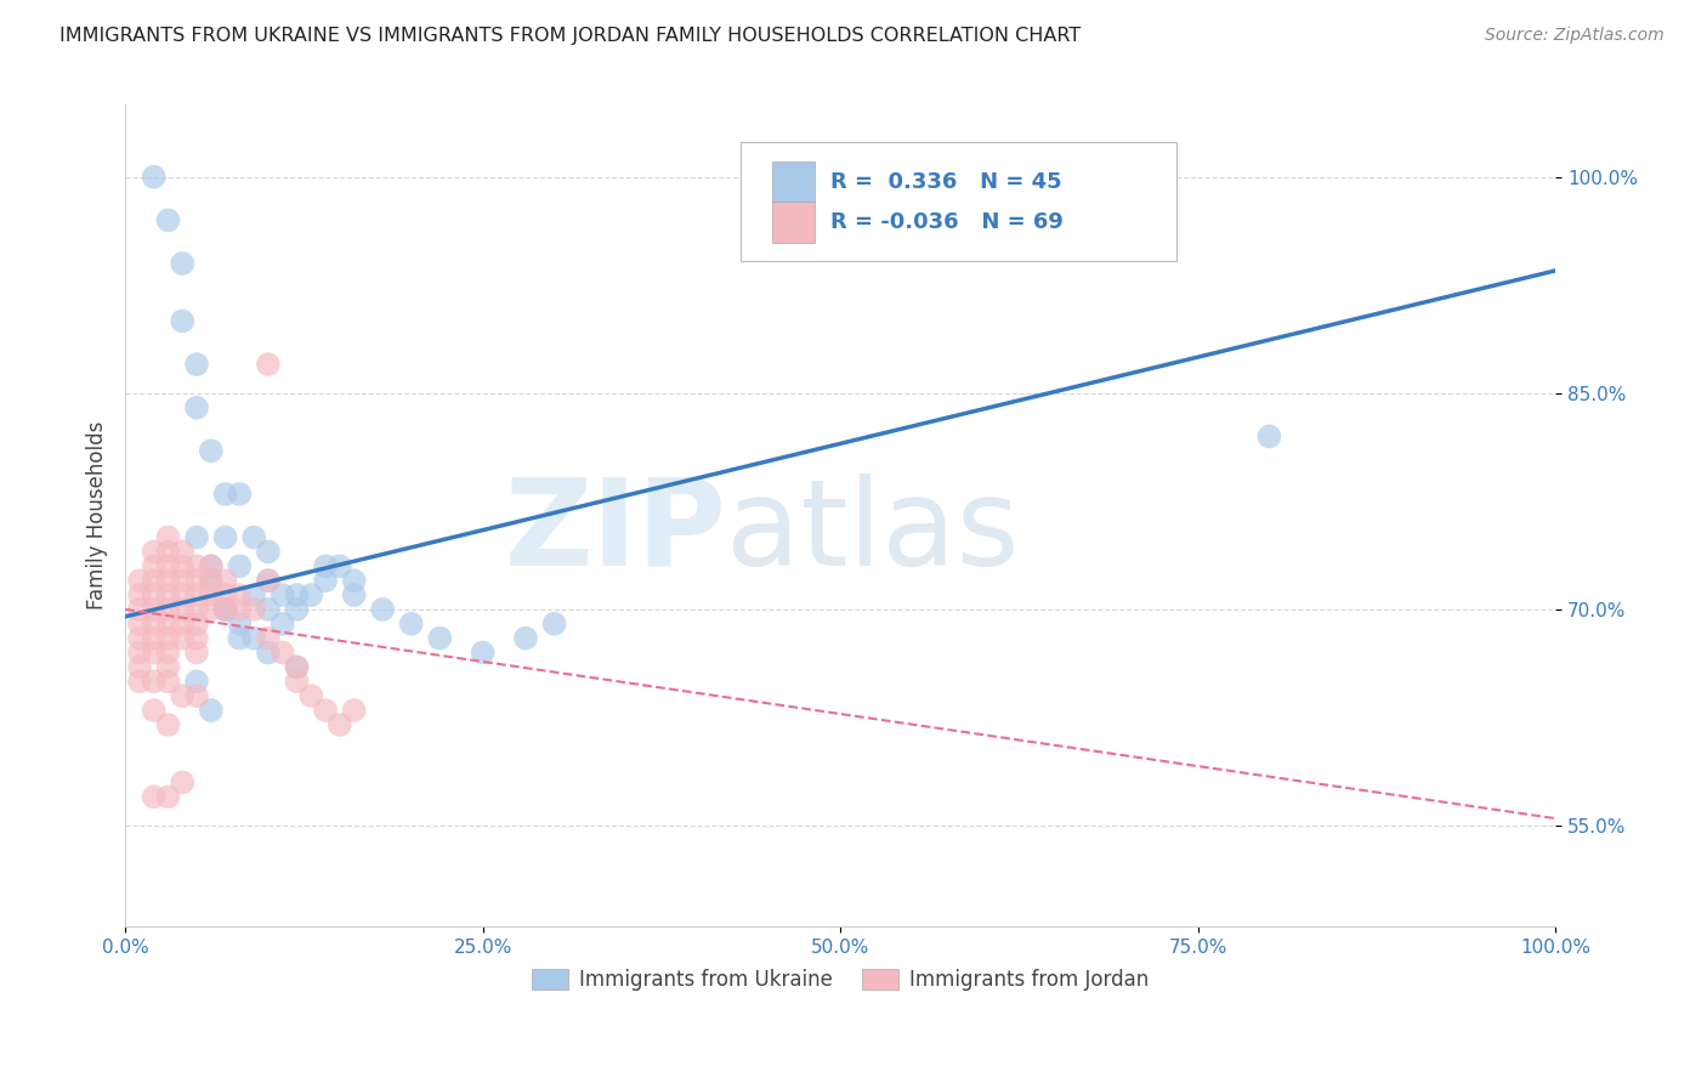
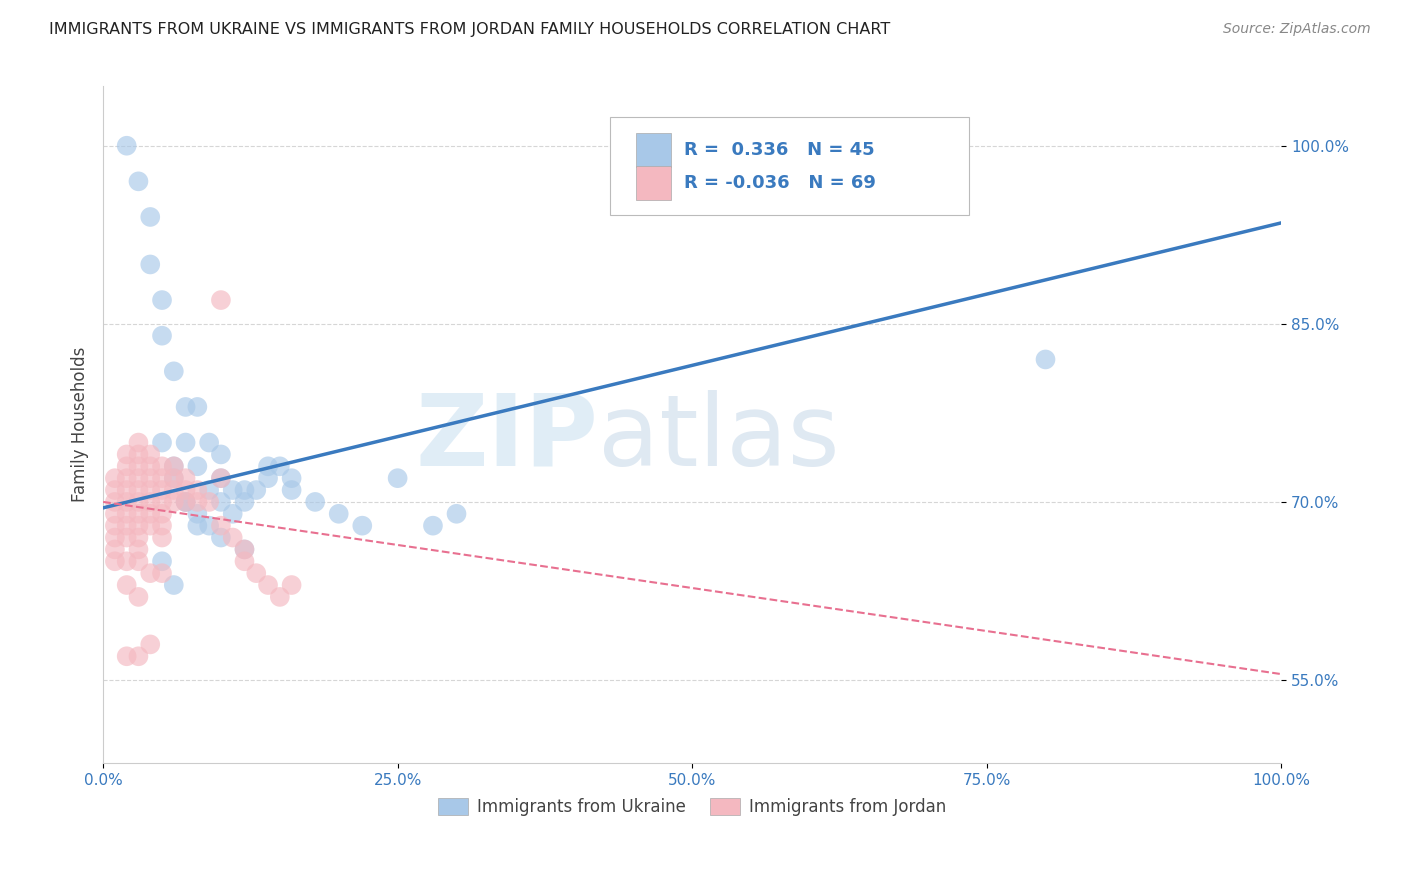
Immigrants from Ukraine/25.0%: 67% -> 72%
